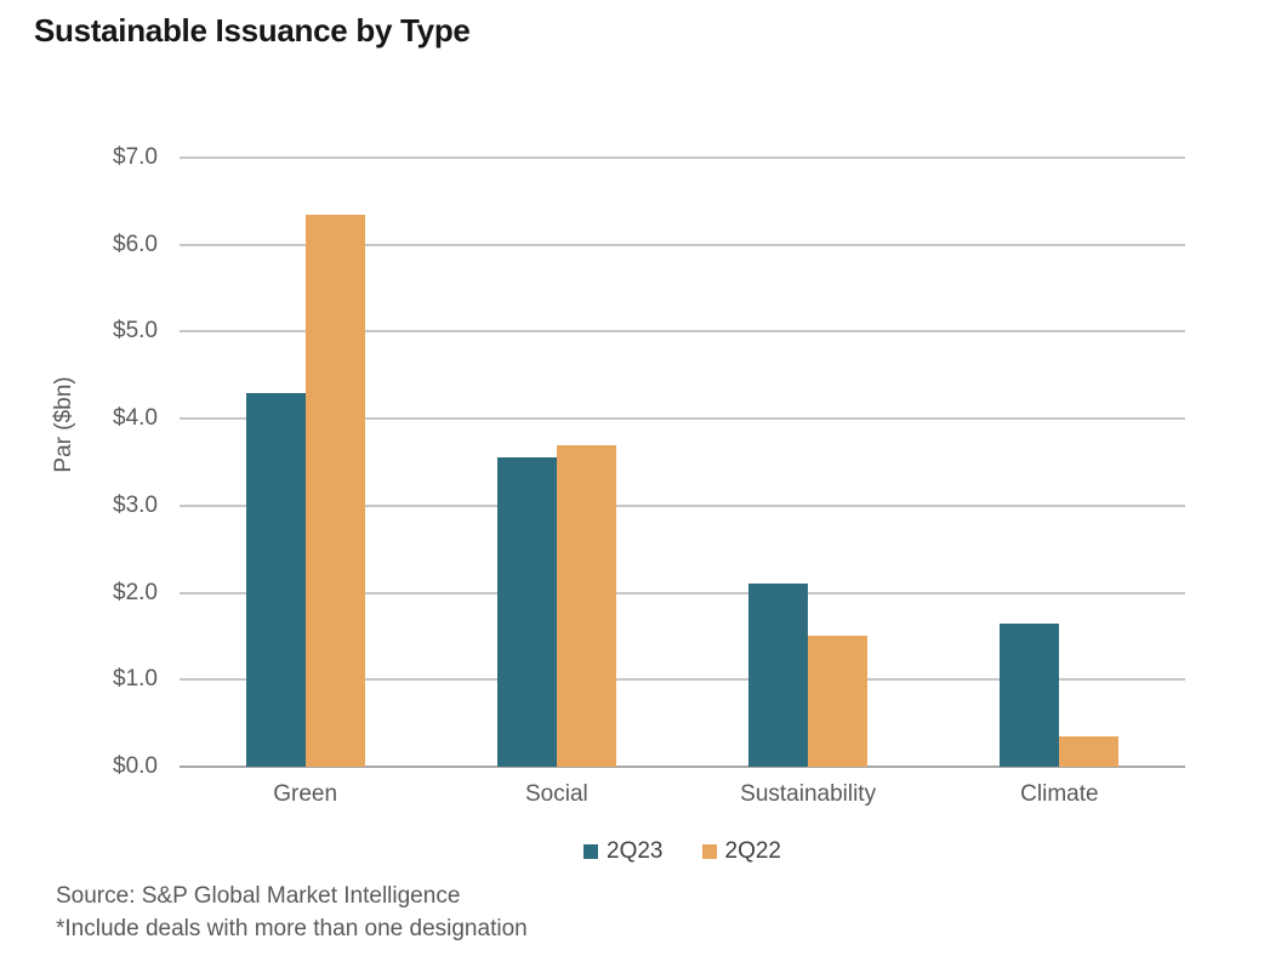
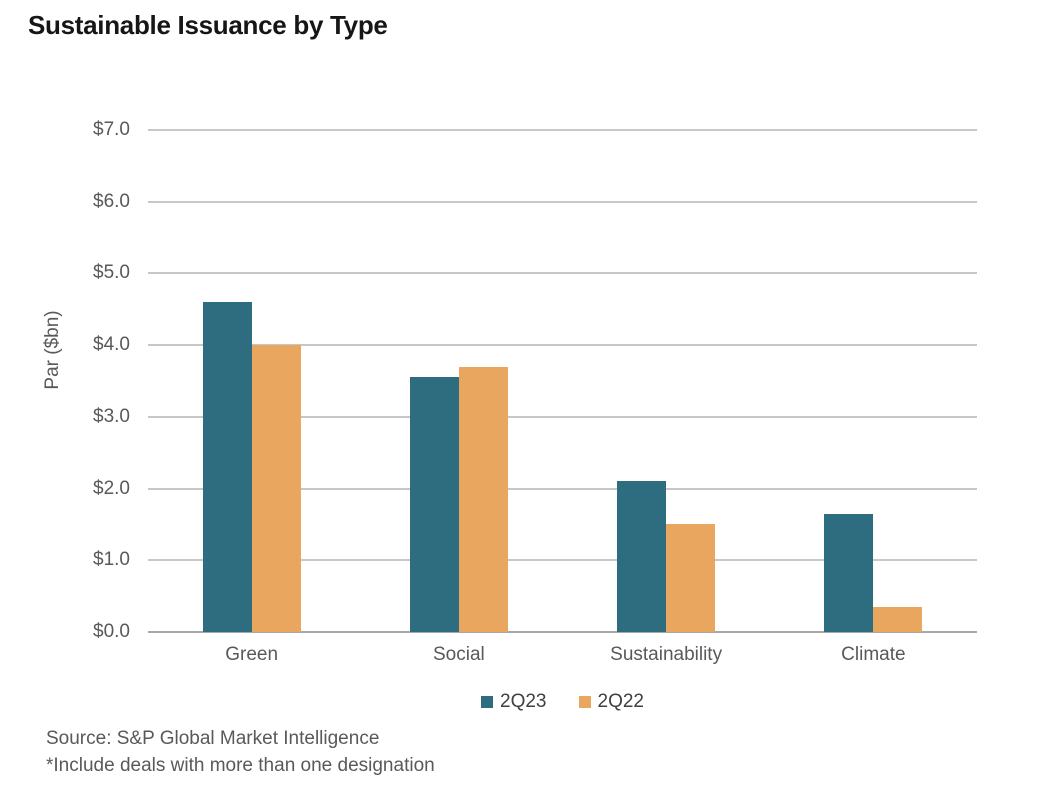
2Q23/Green: $4.3 -> $4.6
2Q22/Green: $6.3 -> $4.0
